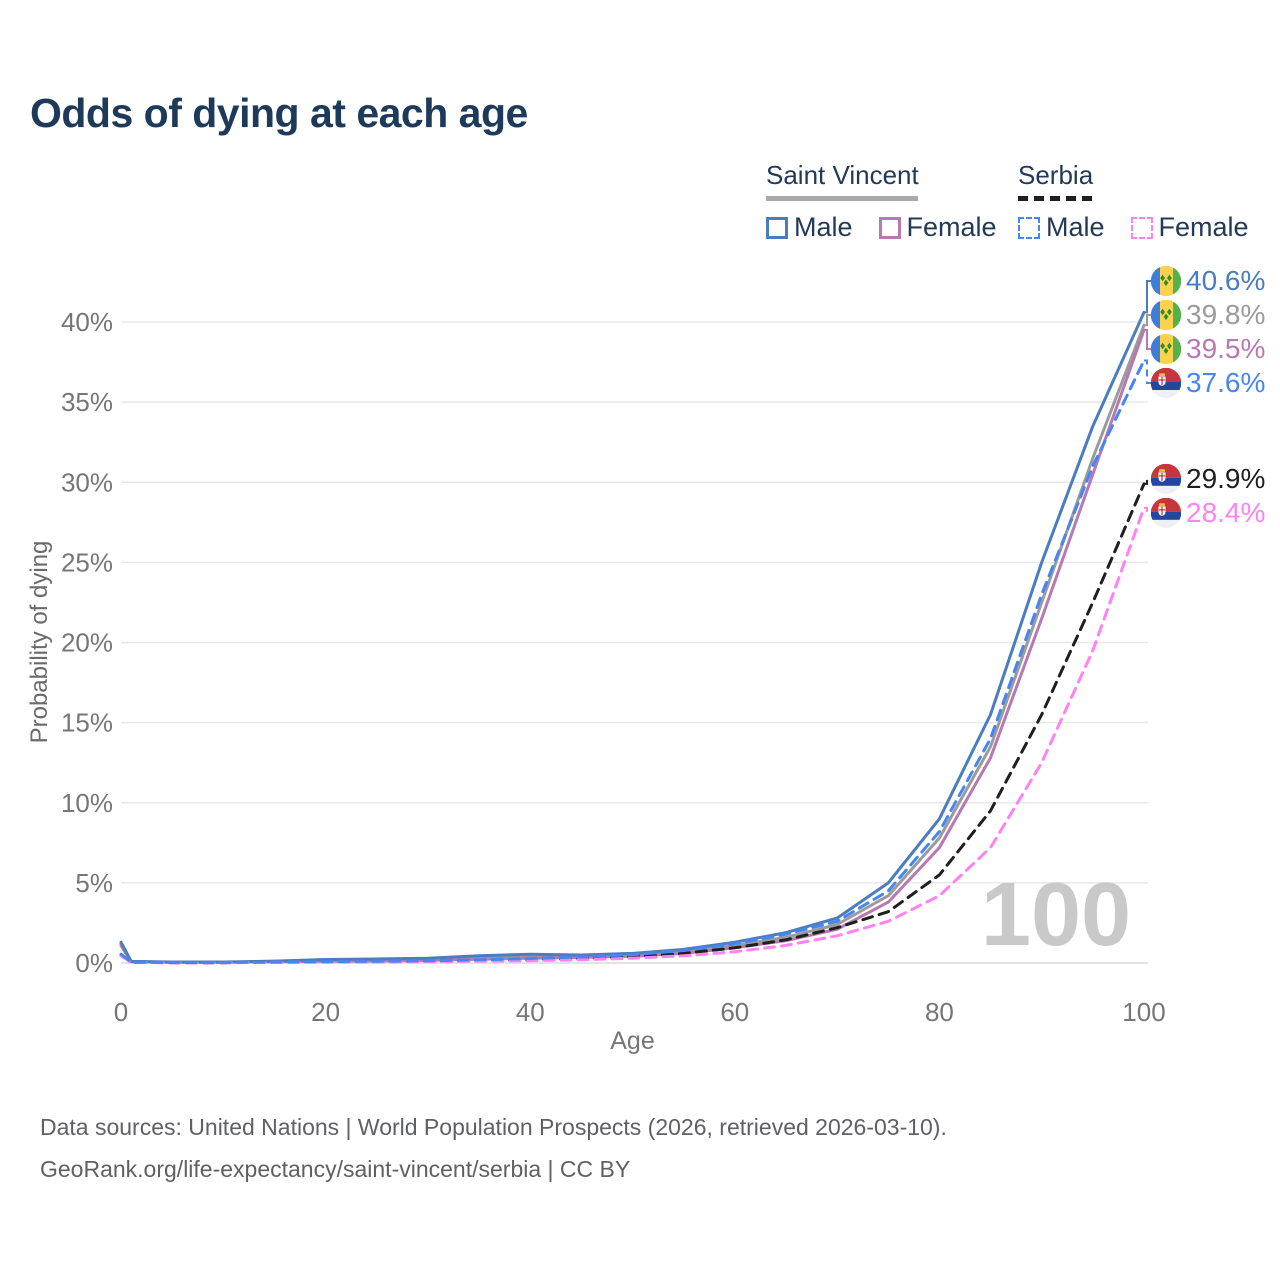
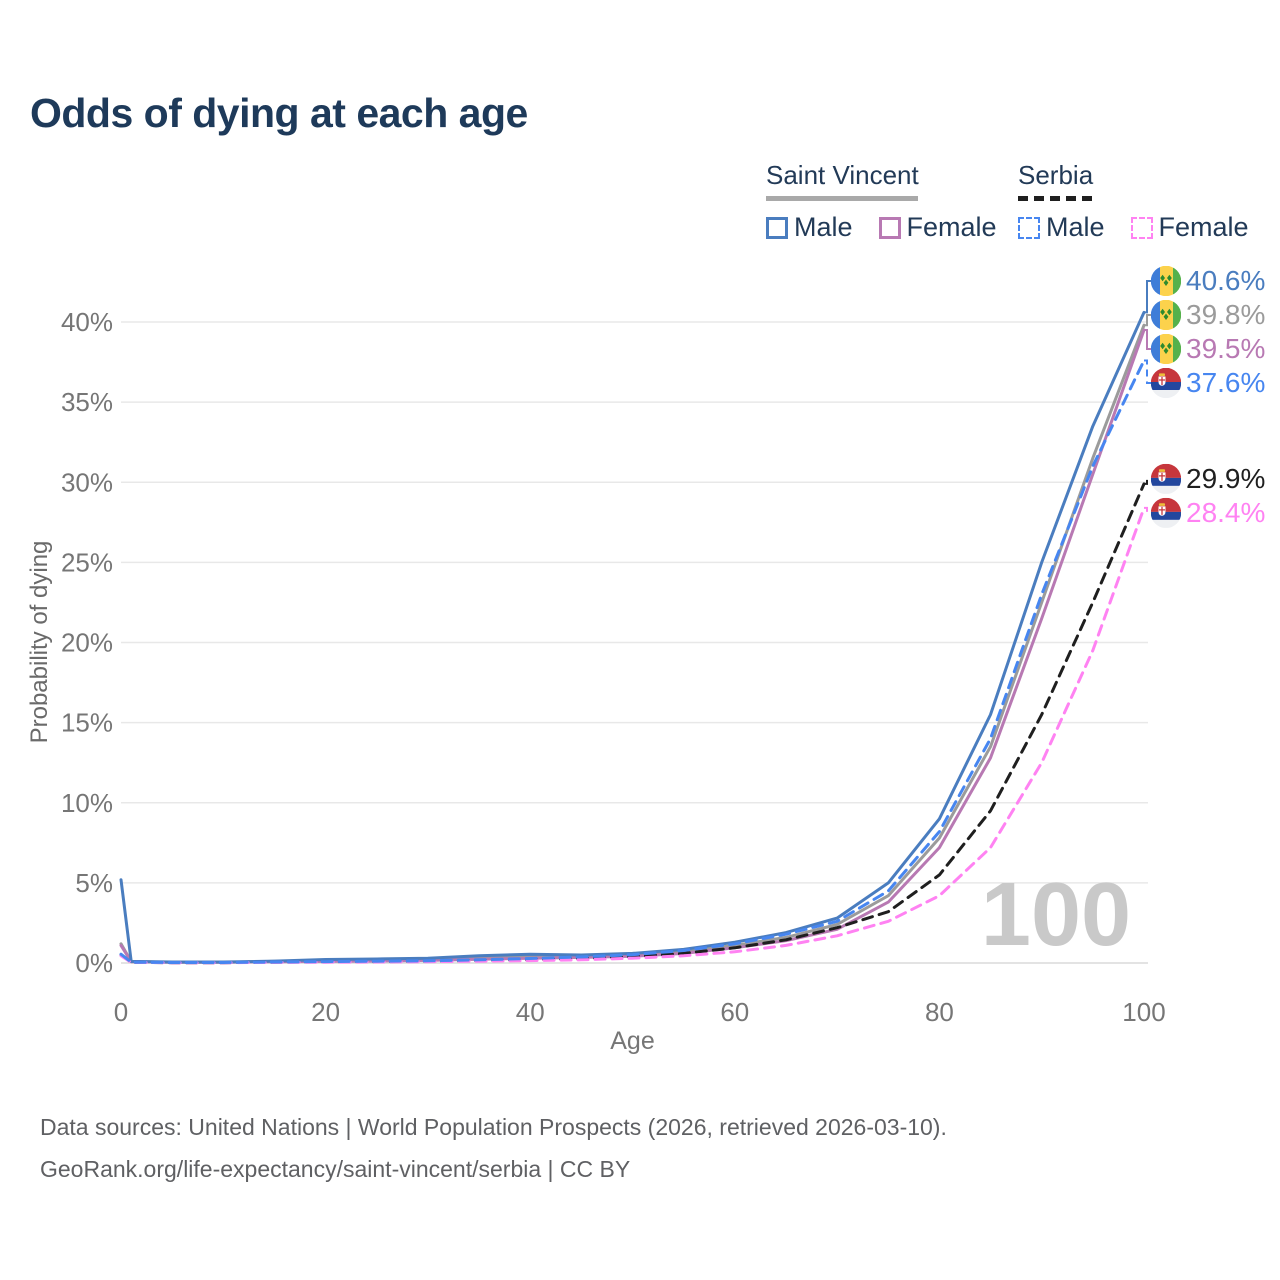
Saint Vincent Male/0: 1.3% -> 5.2%
